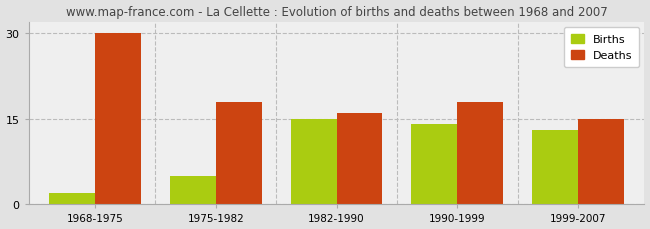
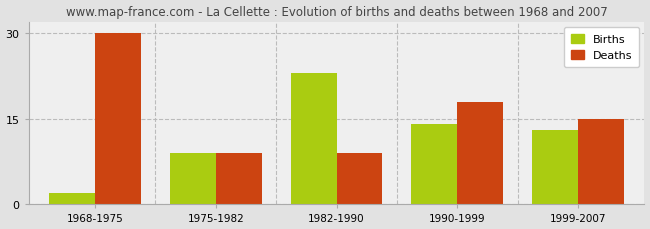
Births/1975-1982: 5 -> 9
Deaths/1975-1982: 18 -> 9
Births/1982-1990: 15 -> 23
Deaths/1982-1990: 16 -> 9
